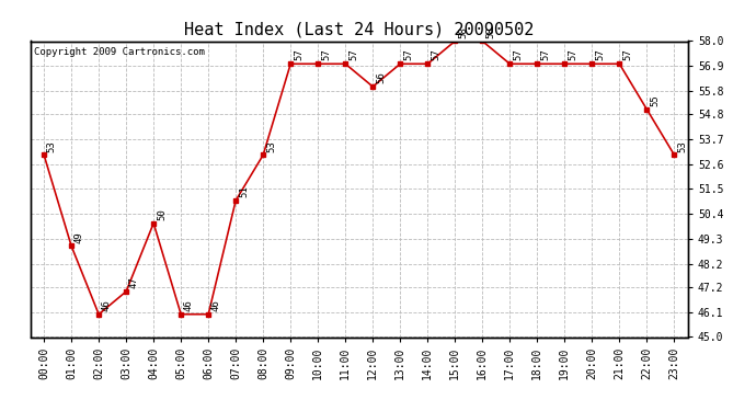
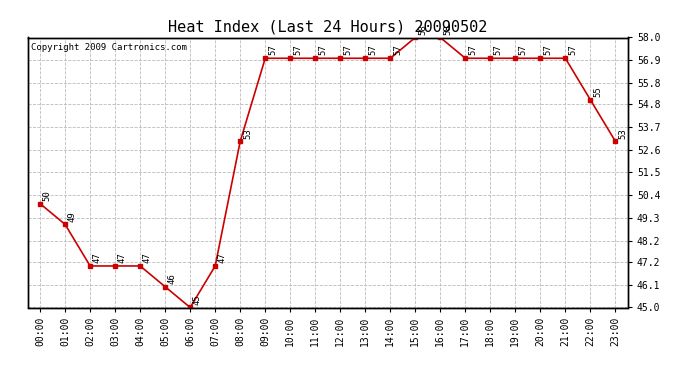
00:00: 53 -> 50
02:00: 46 -> 47
04:00: 50 -> 47
06:00: 46 -> 45
07:00: 51 -> 47
12:00: 56 -> 57
